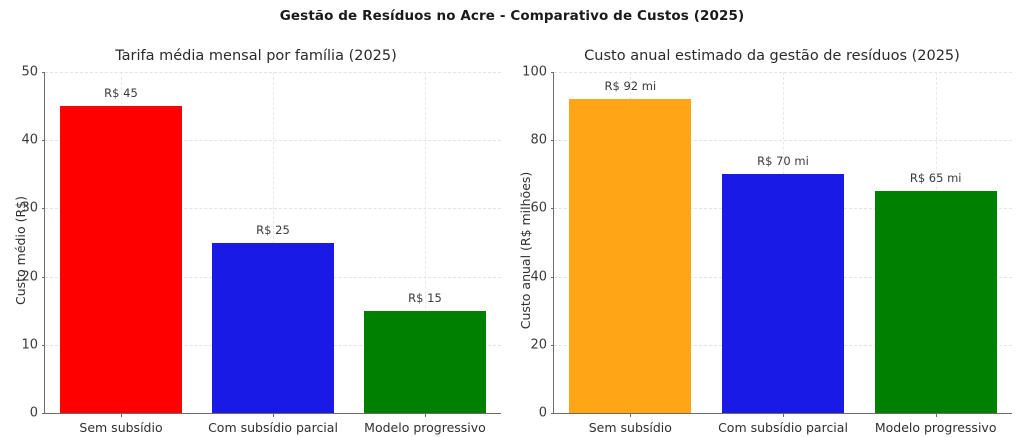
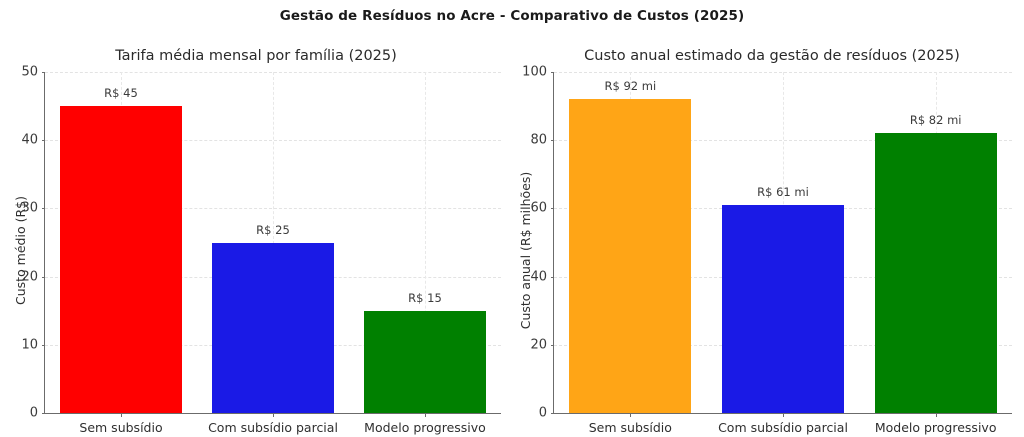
Custo anual estimado da gestão de resíduos (2025)/Com subsídio parcial: 70 -> 61
Custo anual estimado da gestão de resíduos (2025)/Modelo progressivo: 65 -> 82
